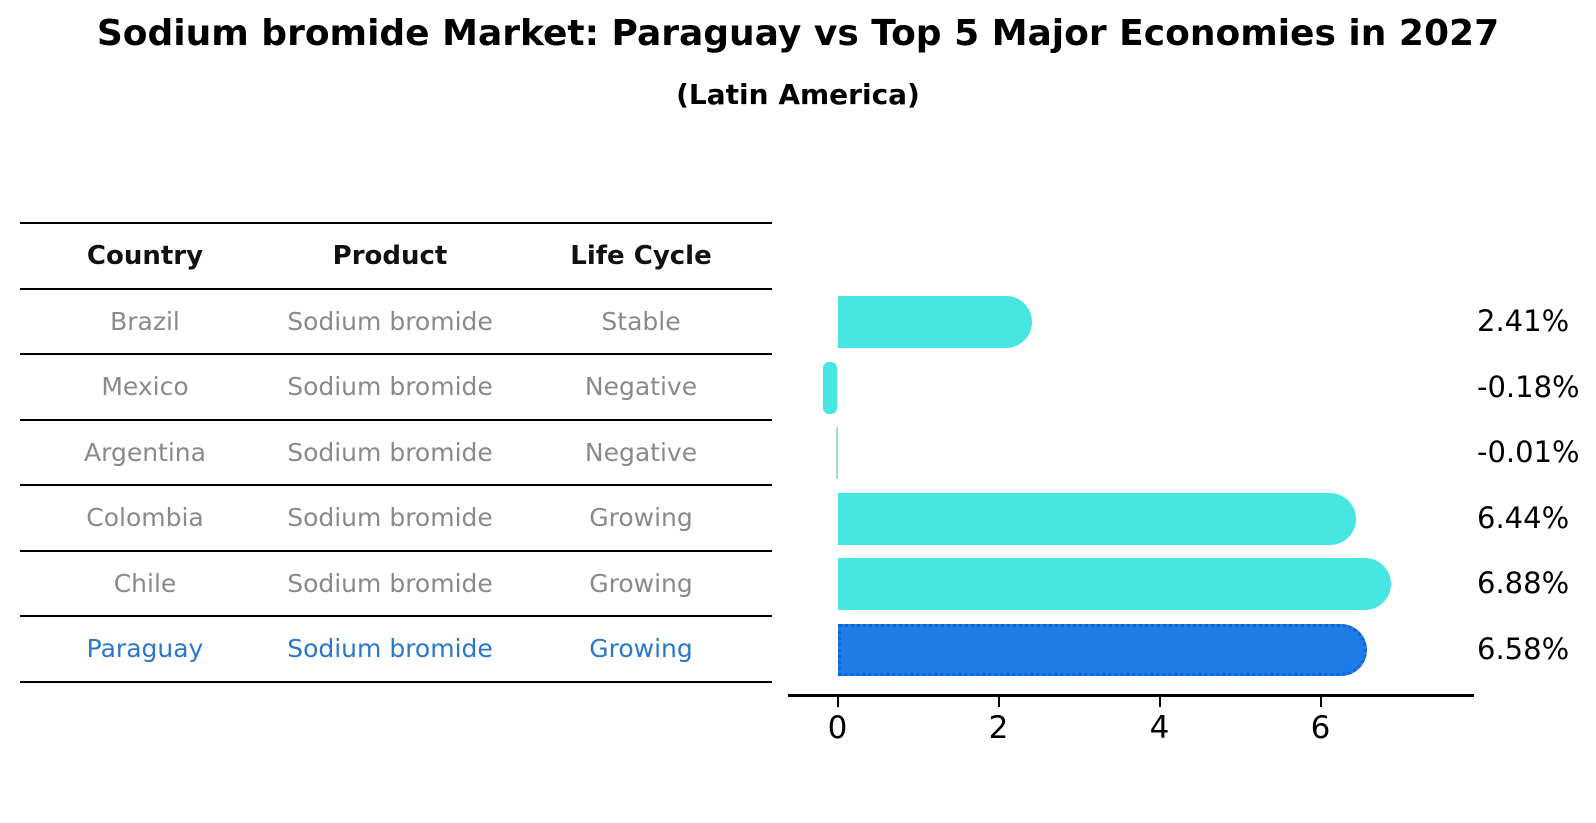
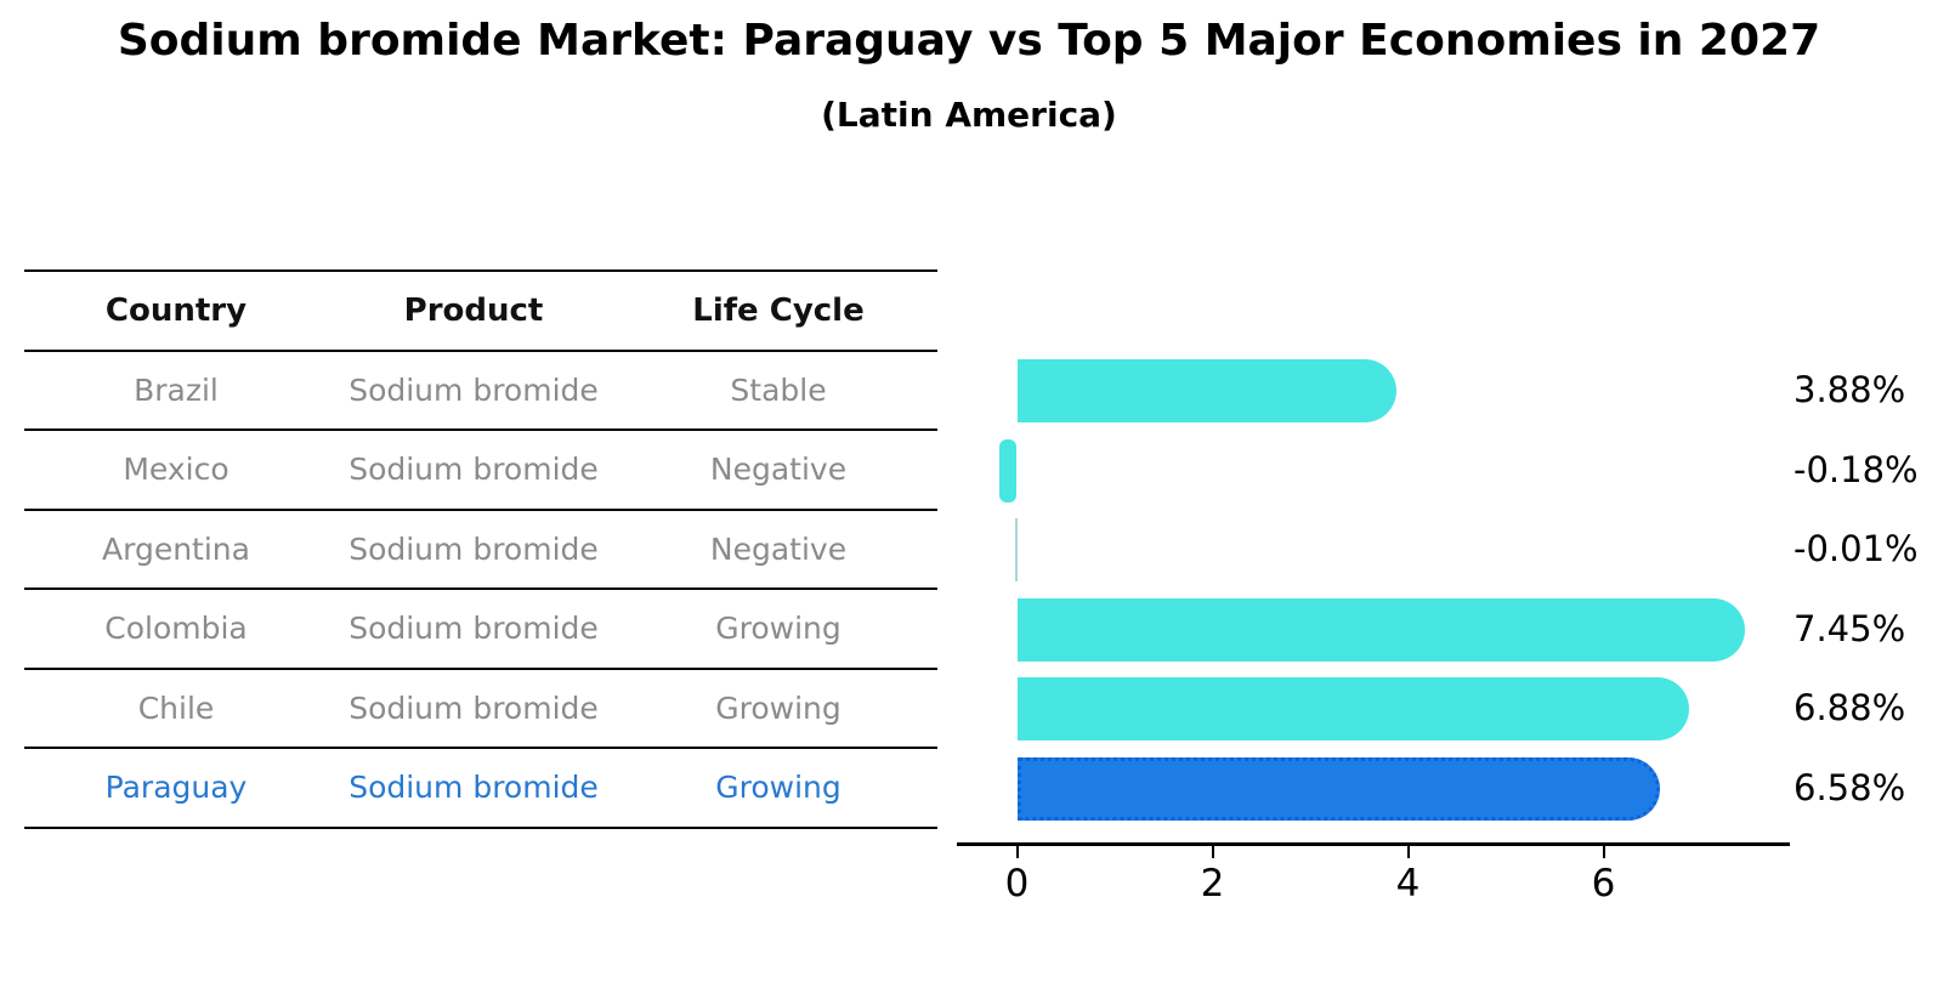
Brazil: 2.41% -> 3.88%
Colombia: 6.44% -> 7.45%
